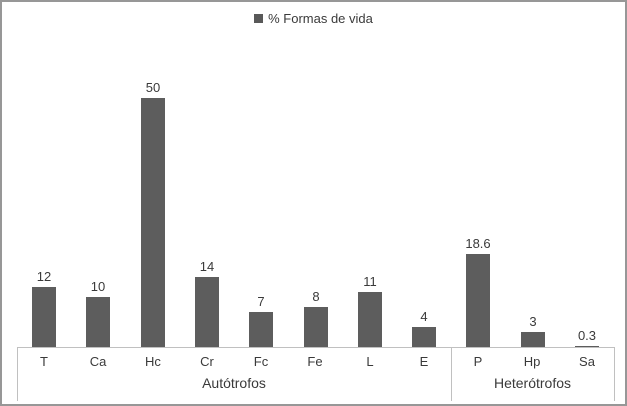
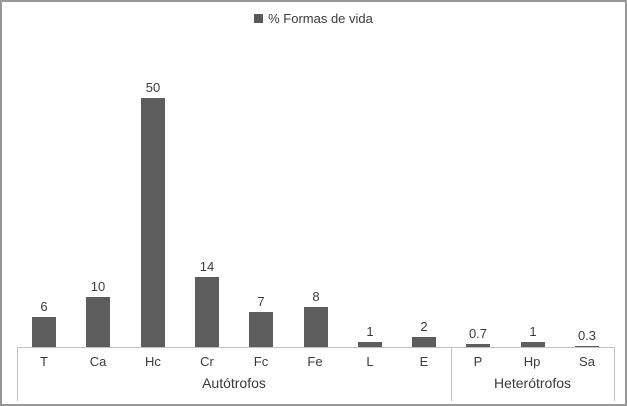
T: 12 -> 6
L: 11 -> 1
E: 4 -> 2
P: 18.6 -> 0.7
Hp: 3 -> 1
